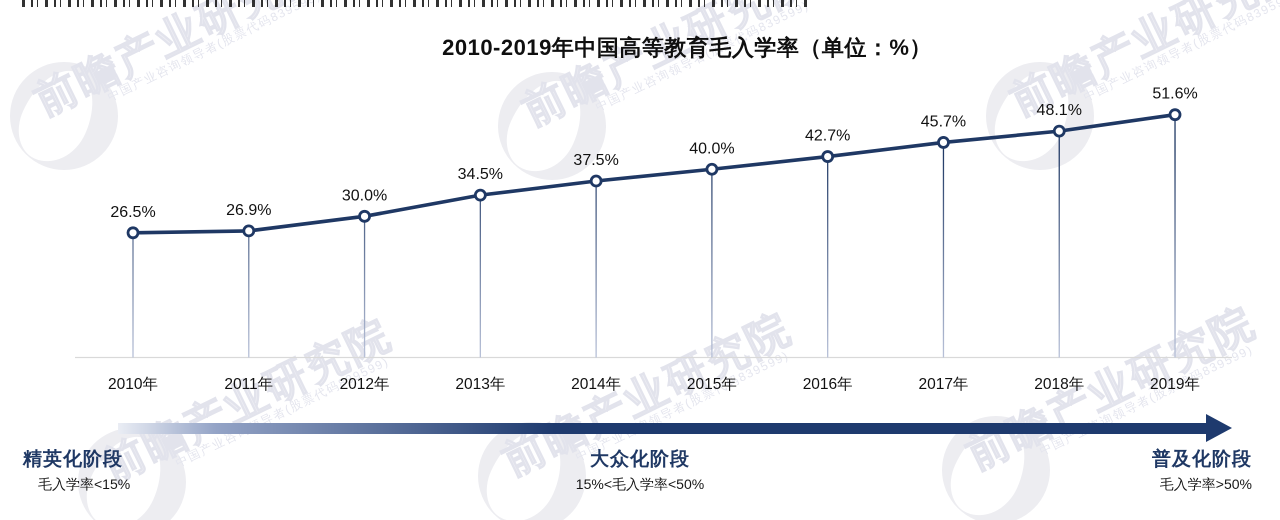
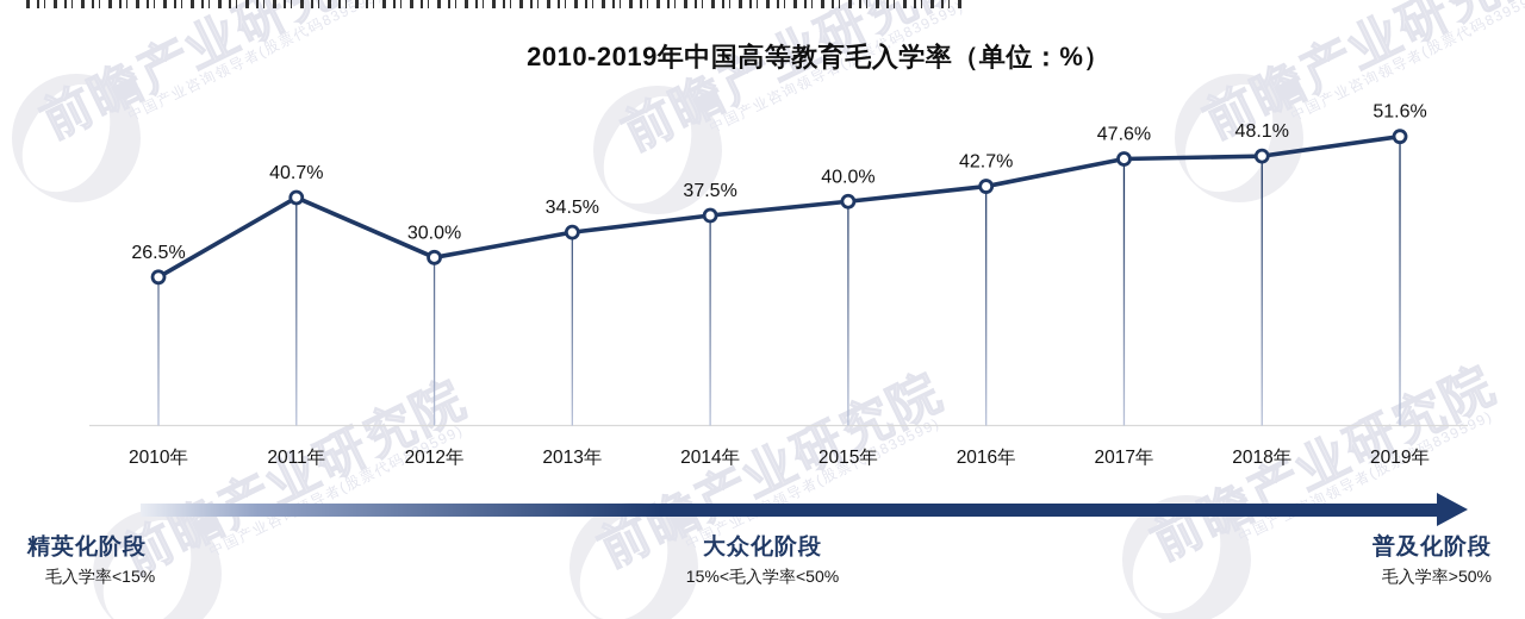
2011年: 26.9% -> 40.7%
2017年: 45.7% -> 47.6%
